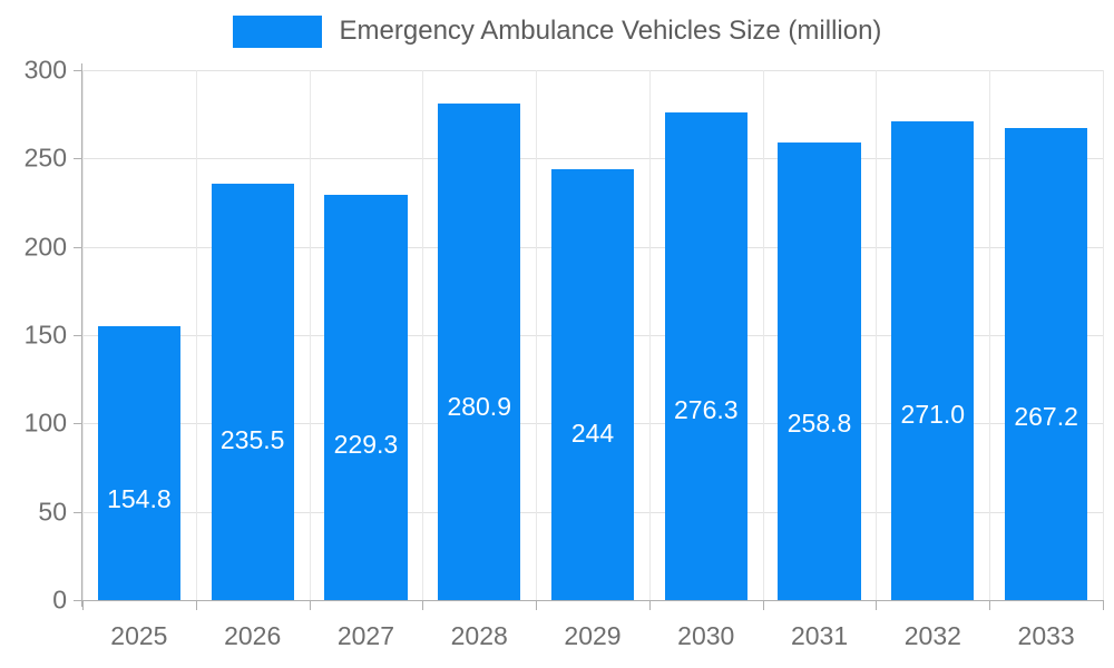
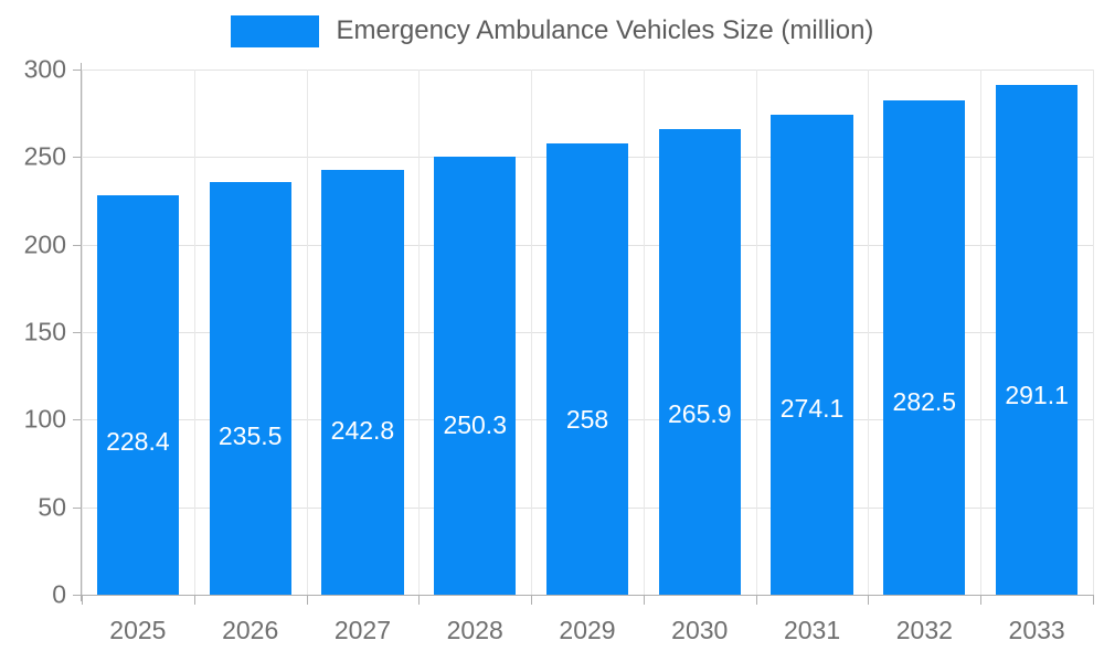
2025: 154.8 -> 228.4
2027: 229.3 -> 242.8
2028: 280.9 -> 250.3
2029: 244 -> 258
2030: 276.3 -> 265.9
2031: 258.8 -> 274.1
2032: 271.0 -> 282.5
2033: 267.2 -> 291.1
